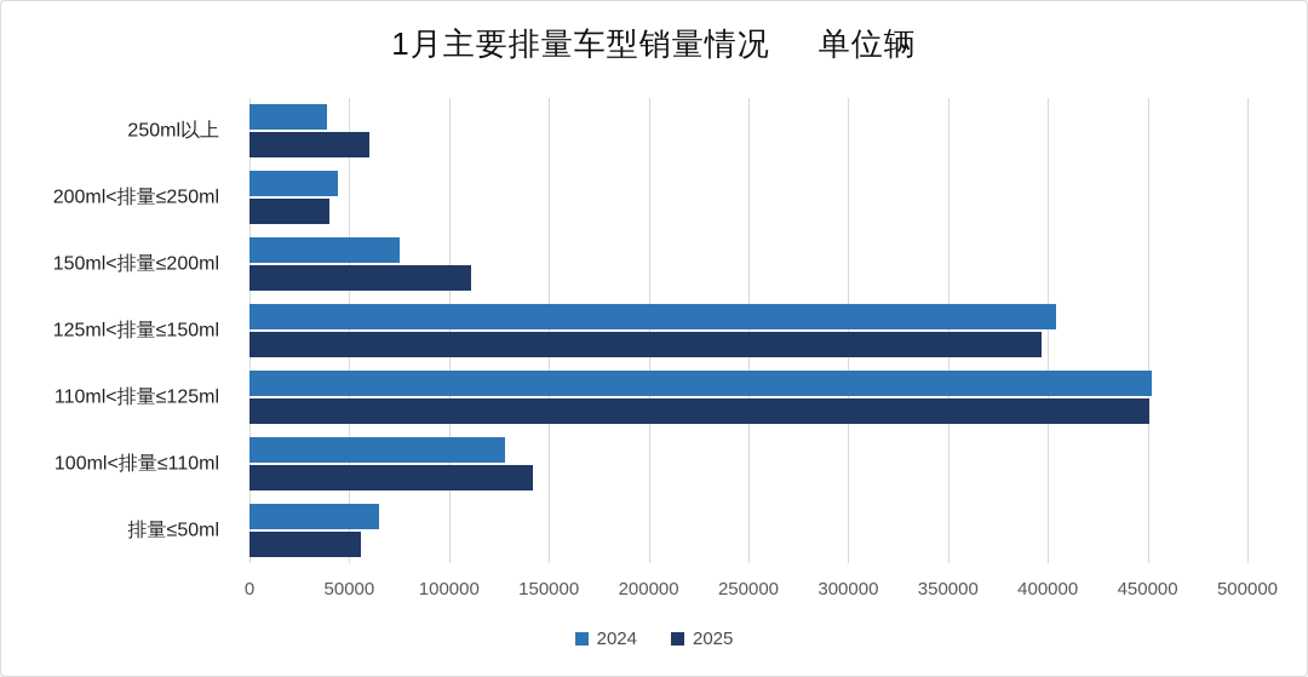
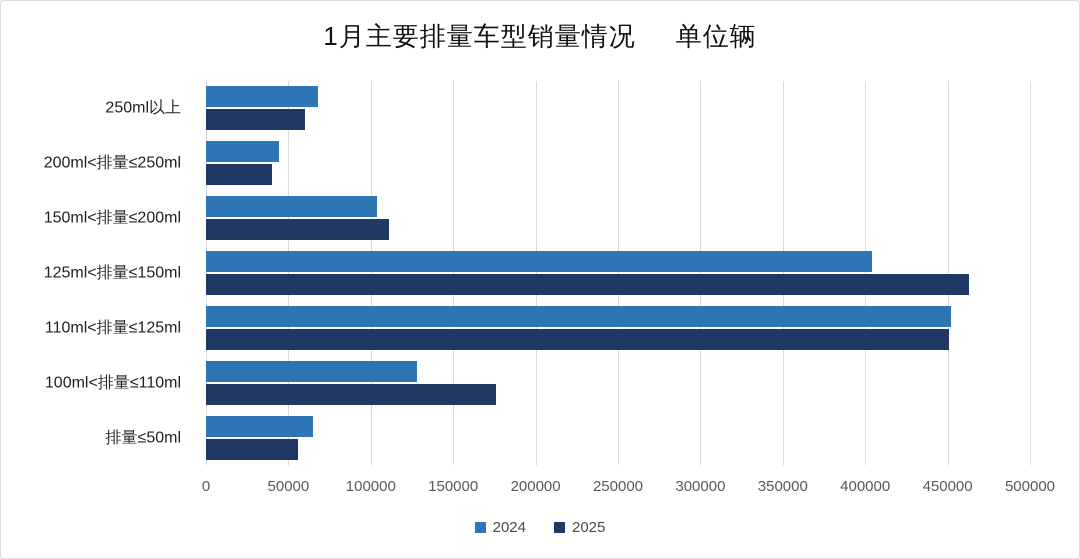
2024/250ml以上: 39000 -> 68000
2024/150ml<排量≤200ml: 75000 -> 104000
2025/125ml<排量≤150ml: 397000 -> 463000
2025/100ml<排量≤110ml: 142000 -> 176000
